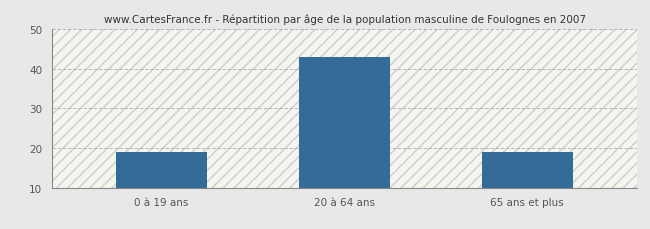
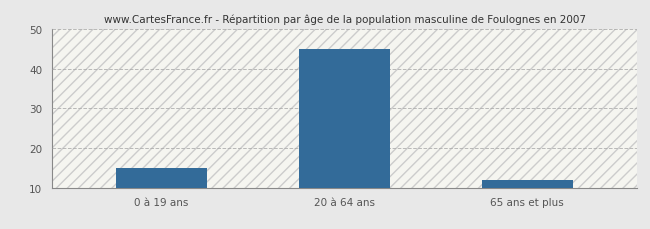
0 à 19 ans: 19 -> 15
20 à 64 ans: 43 -> 45
65 ans et plus: 19 -> 12
